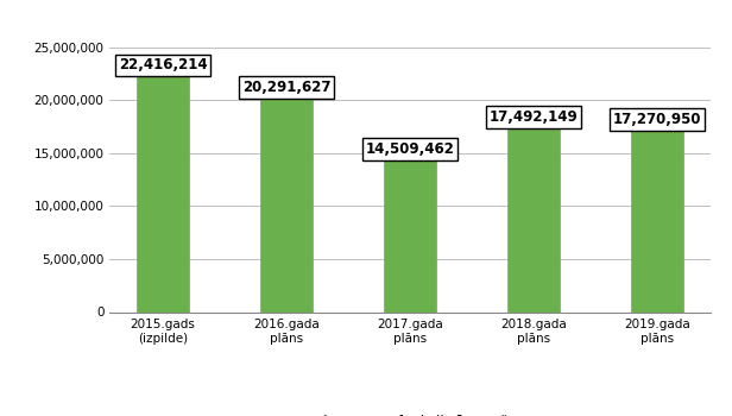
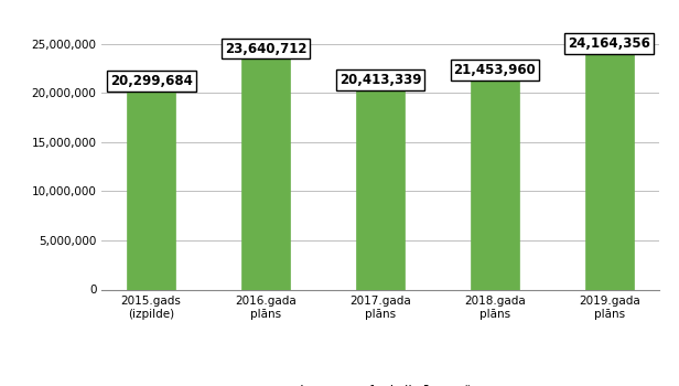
2015.gads (izpilde): 22,416,214 -> 20,299,684
2016.gada plāns: 20,291,627 -> 23,640,712
2017.gada plāns: 14,509,462 -> 20,413,339
2018.gada plāns: 17,492,149 -> 21,453,960
2019.gada plāns: 17,270,950 -> 24,164,356
